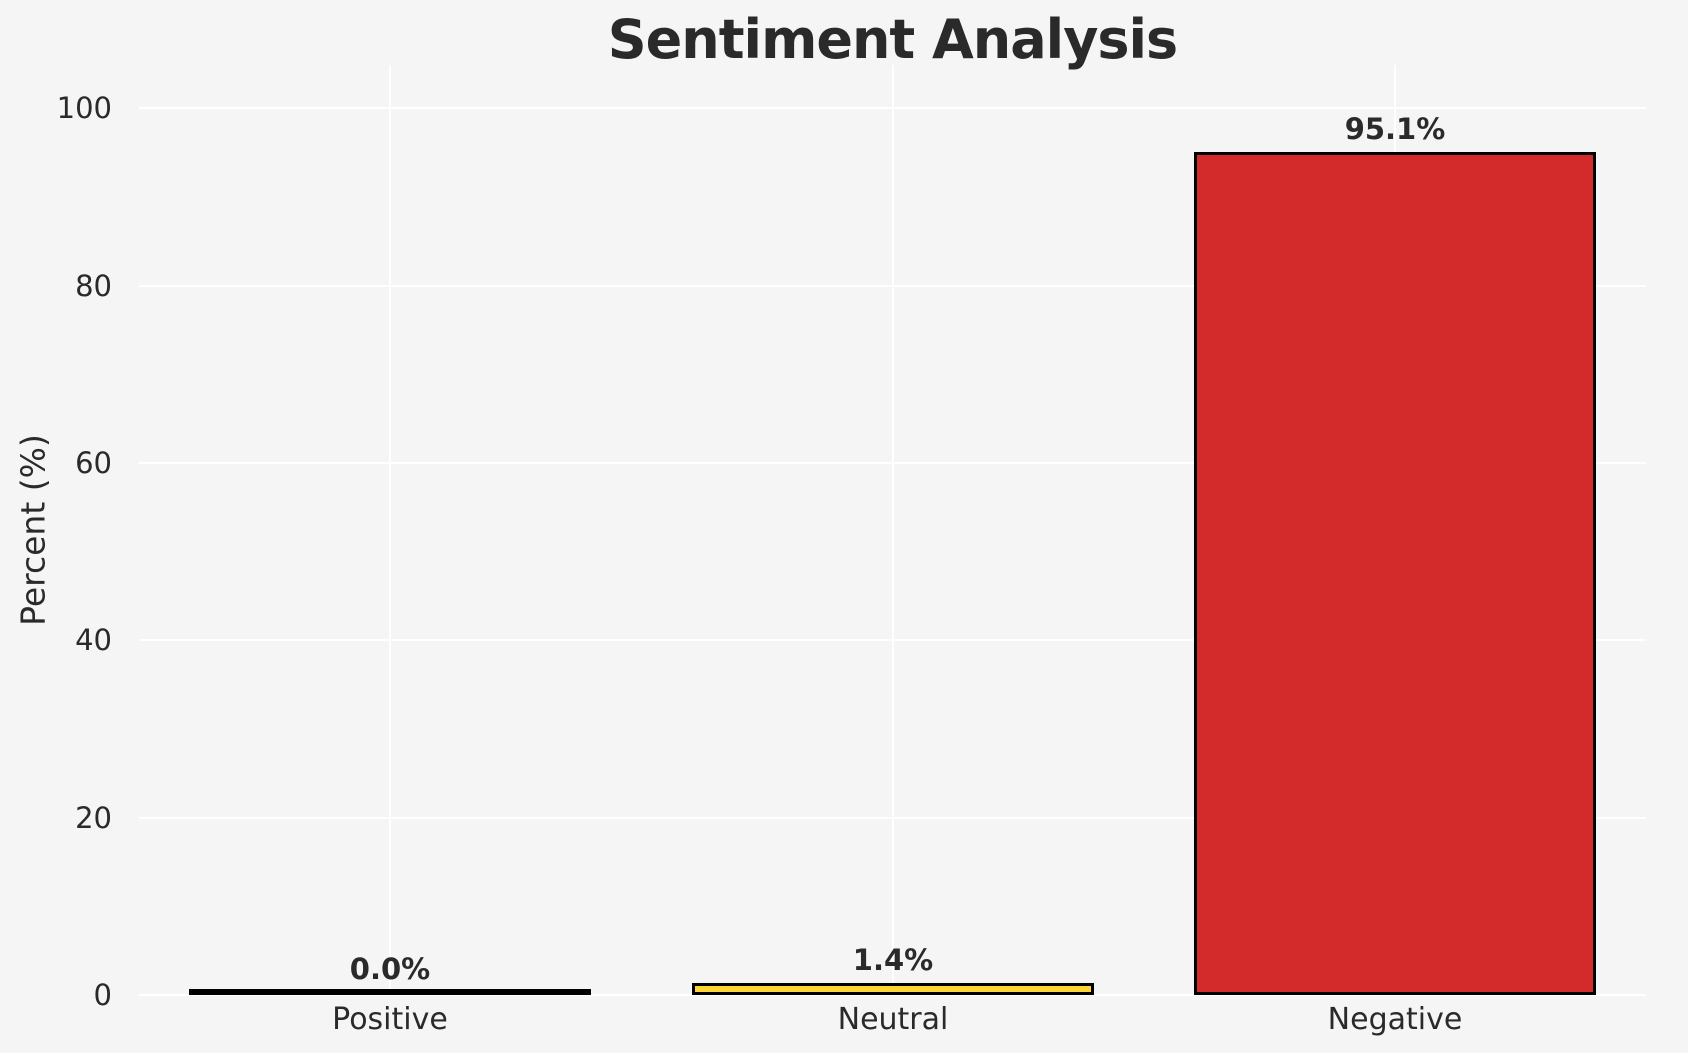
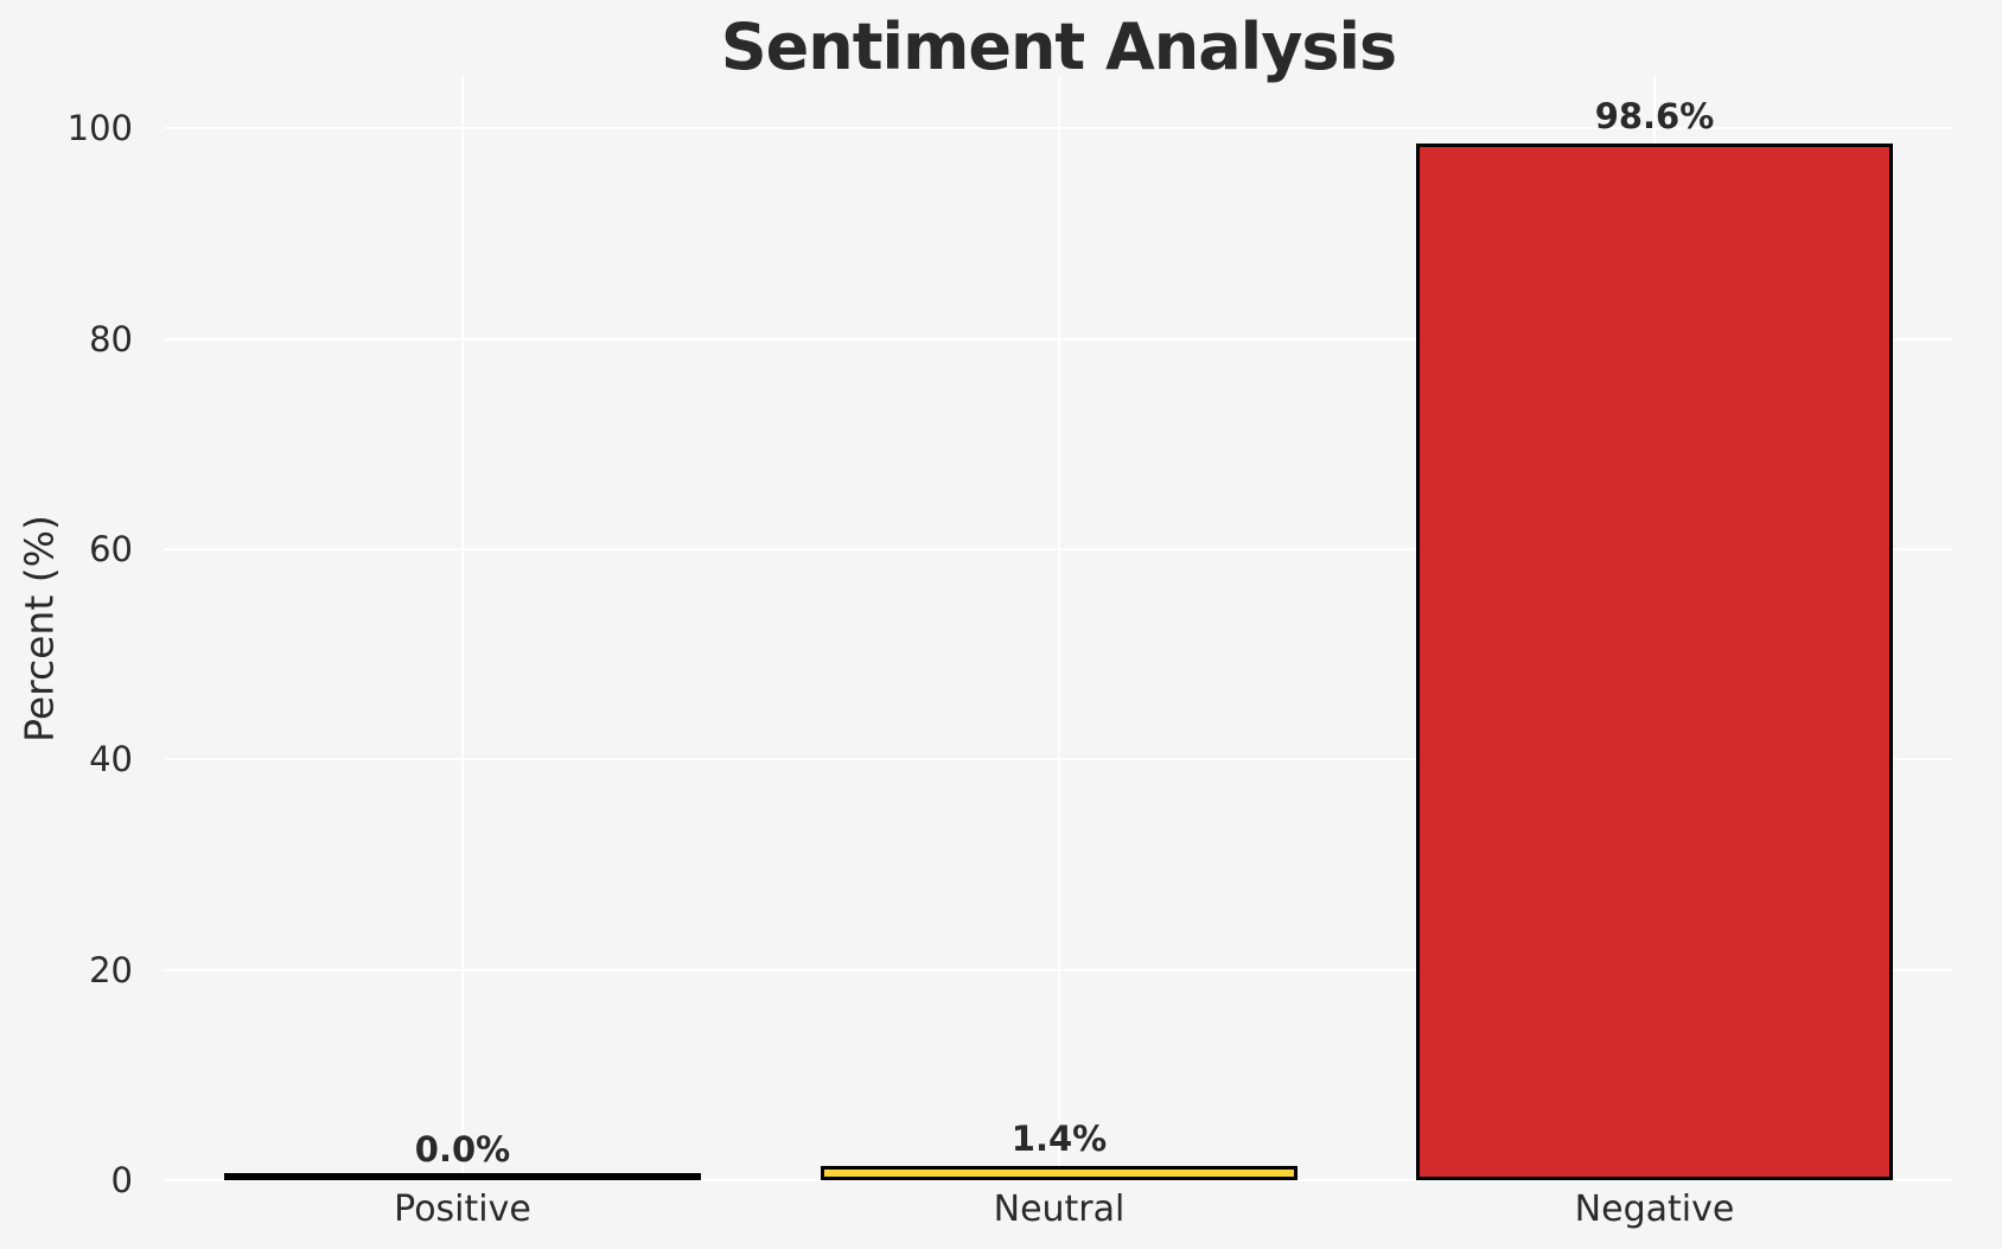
Negative: 95.1% -> 98.6%
